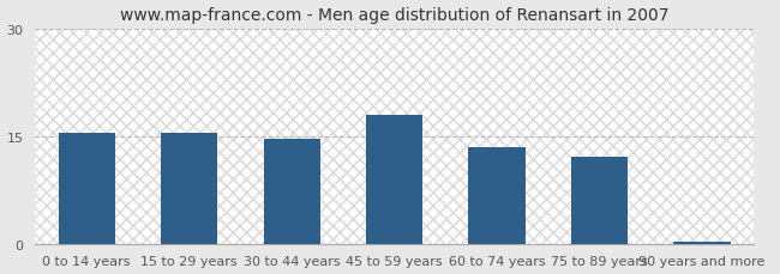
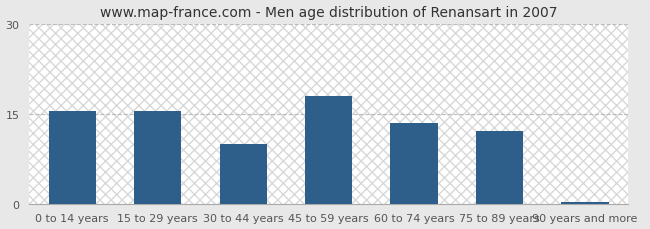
30 to 44 years: 14.7 -> 10.0
